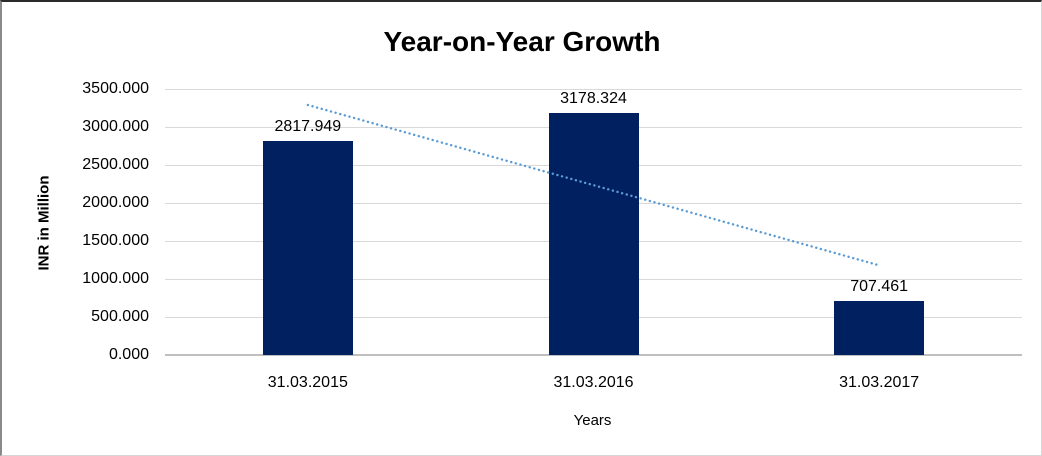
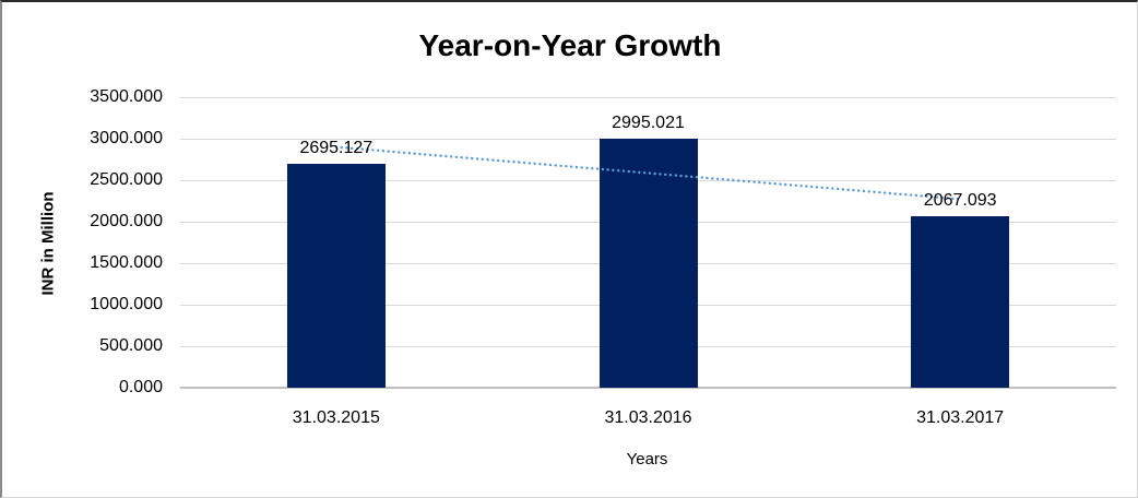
31.03.2015: 2817.949 -> 2695.127
31.03.2016: 3178.324 -> 2995.021
31.03.2017: 707.461 -> 2067.093
